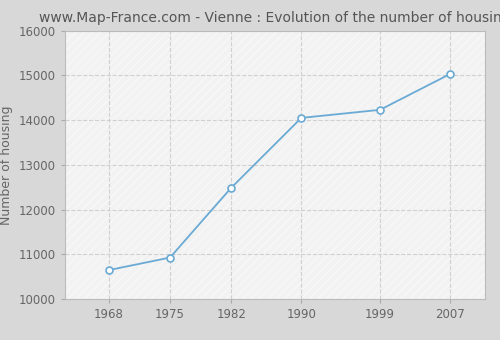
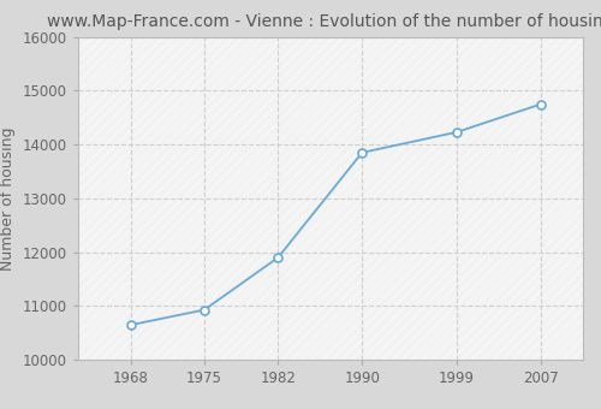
1982: 12490 -> 11900
1990: 14050 -> 13850
2007: 15030 -> 14750
